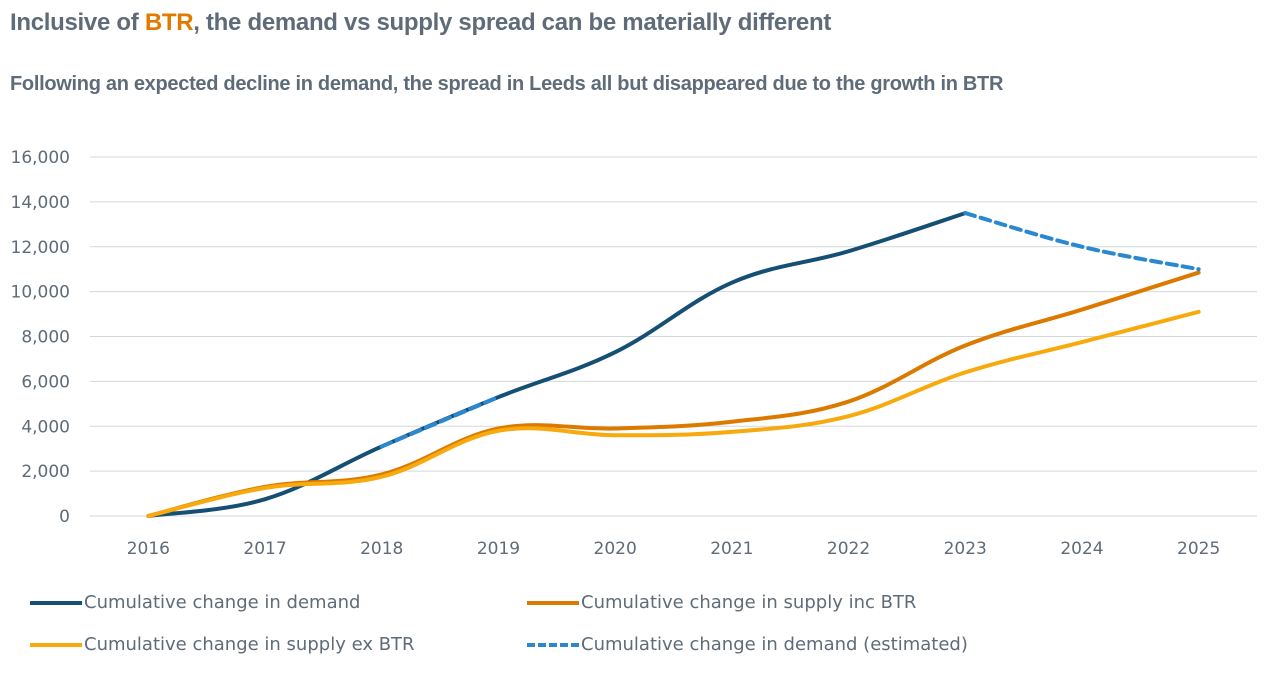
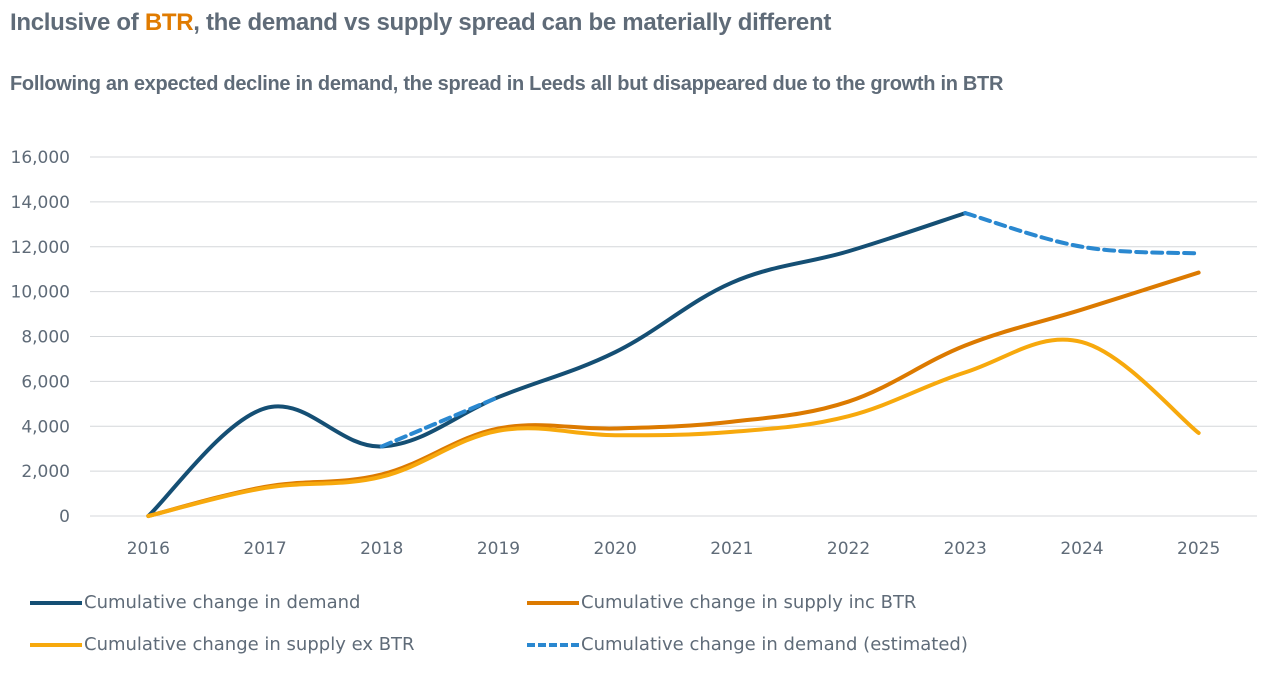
Cumulative change in demand/2017: 800 -> 4800
Cumulative change in supply ex BTR/2025: 9100 -> 3700
Cumulative change in demand (estimated)/2025: 11000 -> 11700
